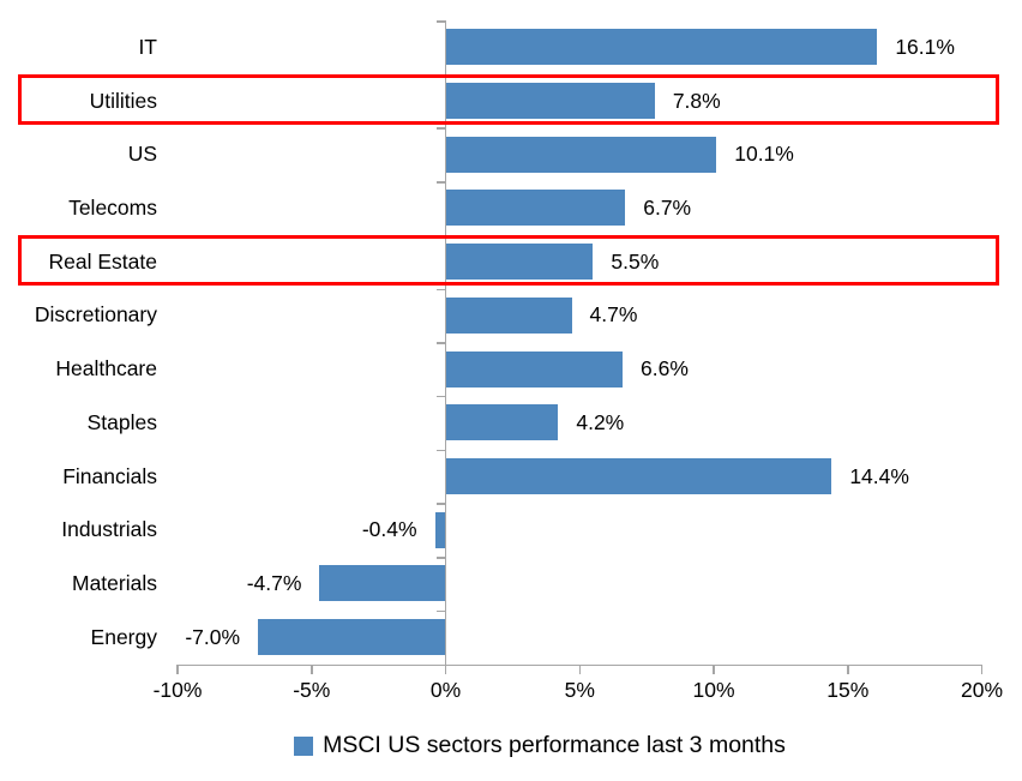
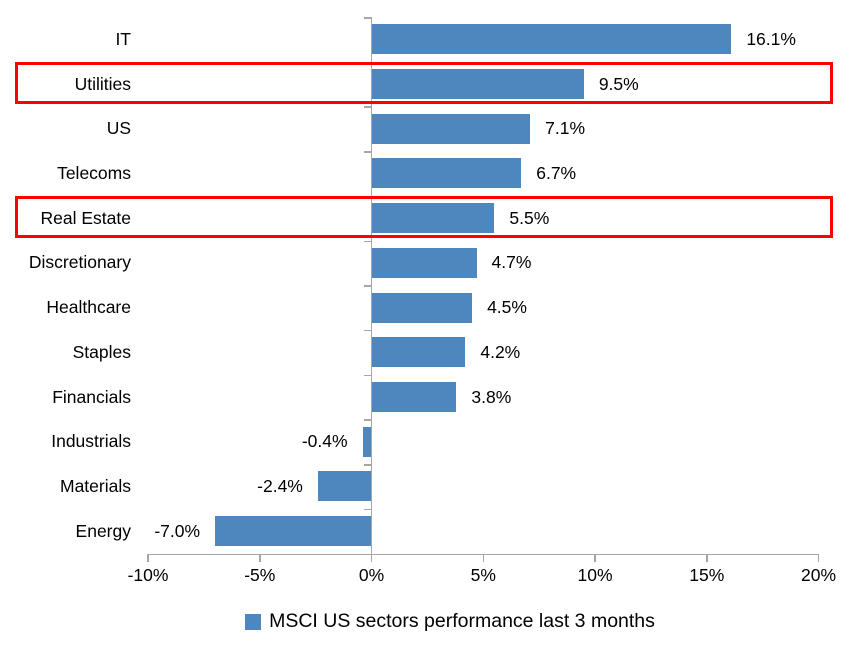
Utilities: 7.8% -> 9.5%
US: 10.1% -> 7.1%
Healthcare: 6.6% -> 4.5%
Financials: 14.4% -> 3.8%
Materials: -4.7% -> -2.4%
